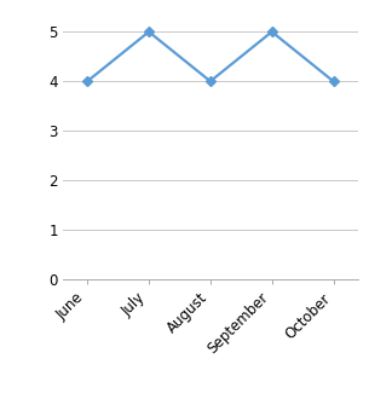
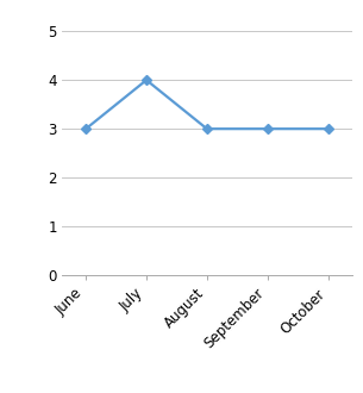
June: 4 -> 3
July: 5 -> 4
August: 4 -> 3
September: 5 -> 3
October: 4 -> 3
